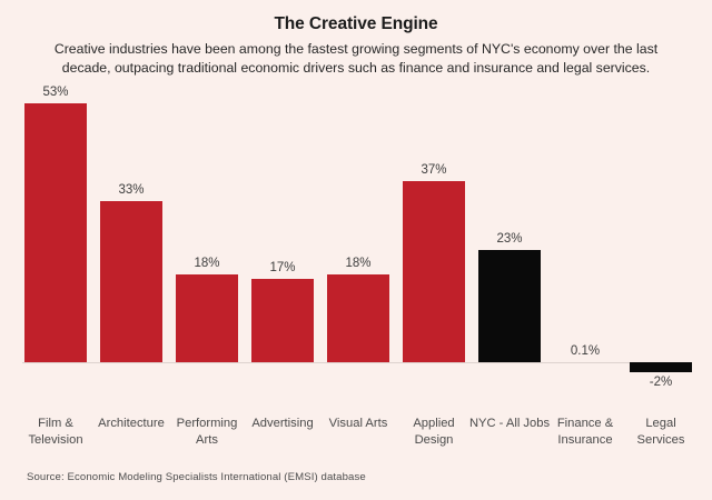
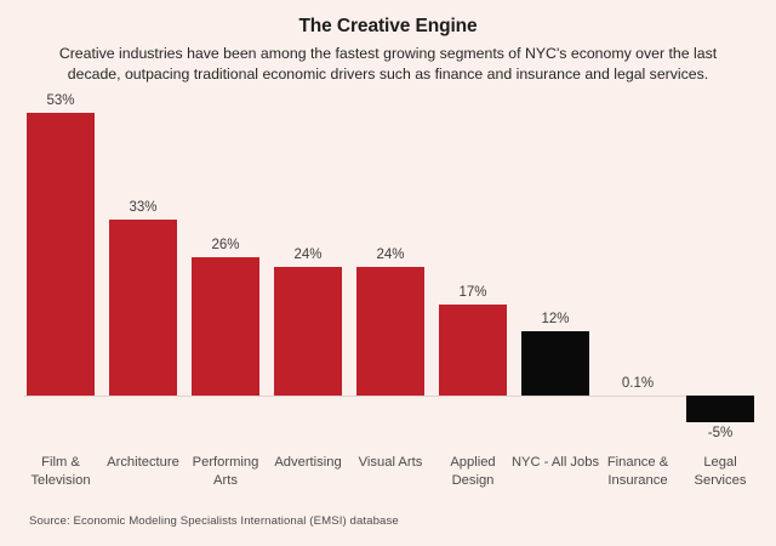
Performing Arts: 18% -> 26%
Advertising: 17% -> 24%
Visual Arts: 18% -> 24%
Applied Design: 37% -> 17%
NYC - All Jobs: 23% -> 12%
Legal Services: -2% -> -5%
